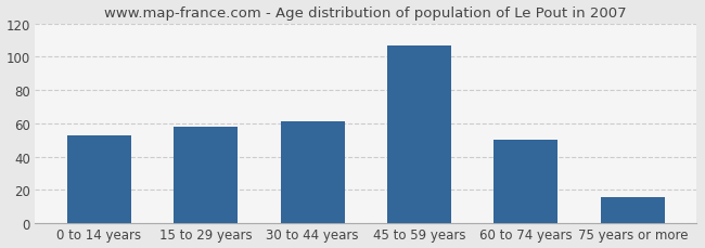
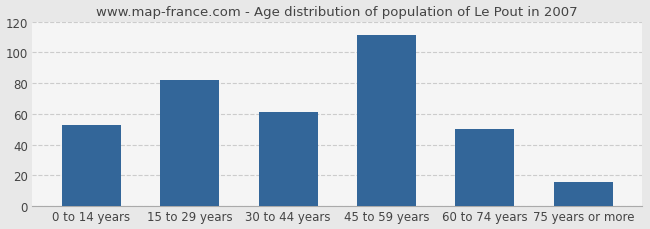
15 to 29 years: 58 -> 82
45 to 59 years: 107 -> 111
